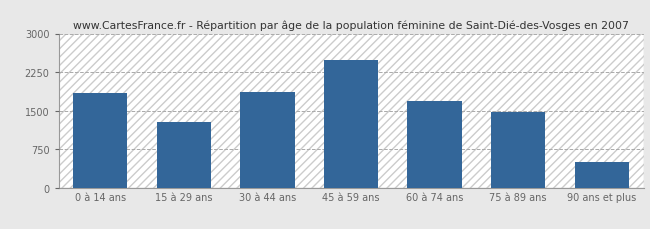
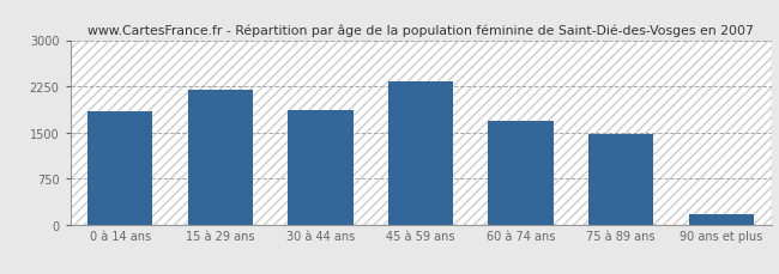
15 à 29 ans: 1280 -> 2200
45 à 59 ans: 2480 -> 2320
90 ans et plus: 500 -> 180
